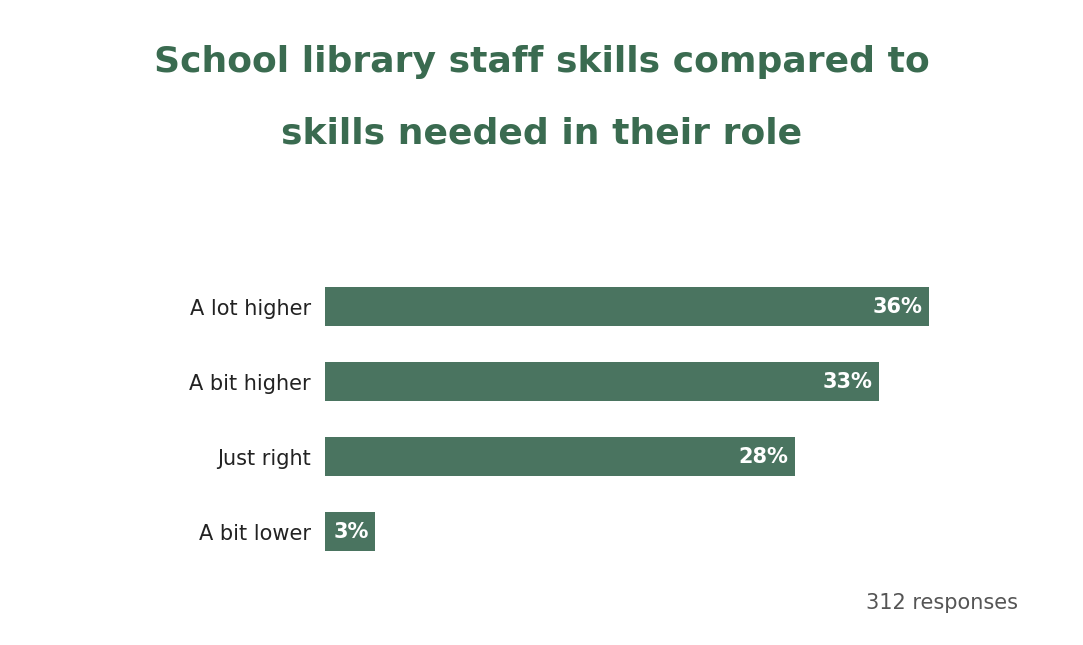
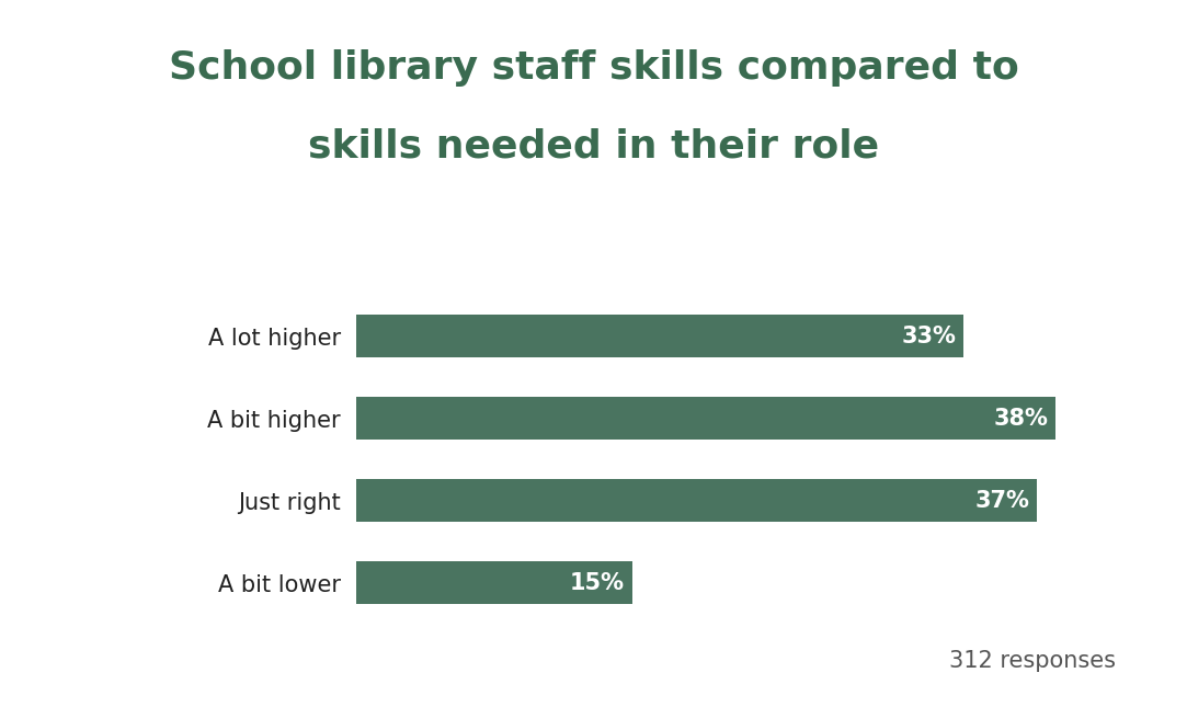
A lot higher: 36% -> 33%
A bit higher: 33% -> 38%
Just right: 28% -> 37%
A bit lower: 3% -> 15%
